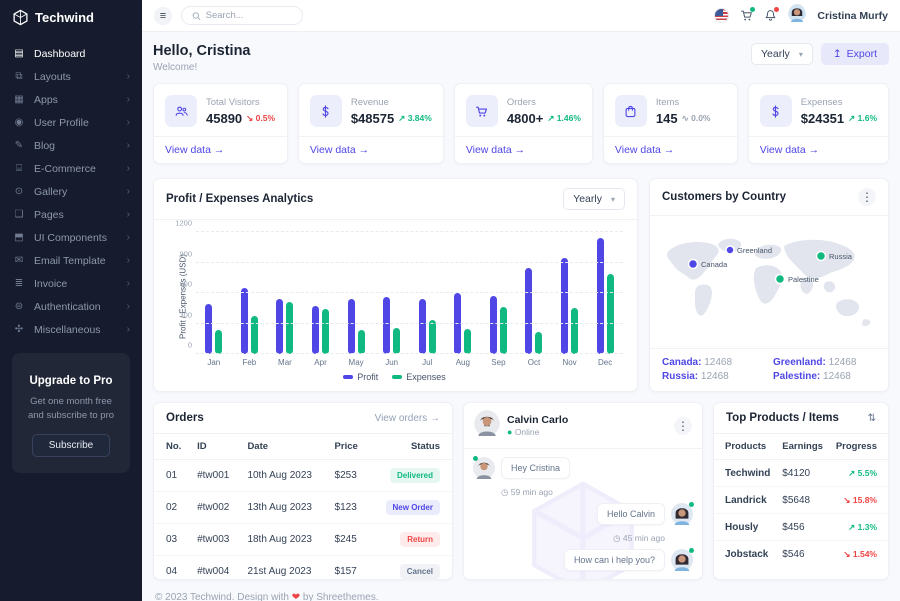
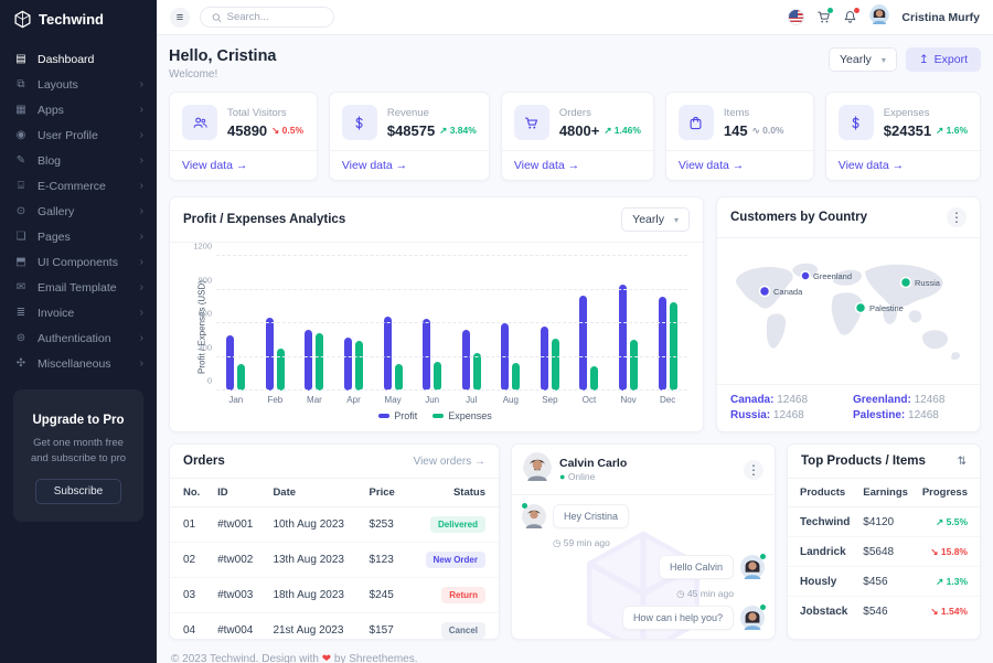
Profit/May: 540 -> 660
Profit/Jun: 560 -> 640
Profit/Dec: 1140 -> 840
